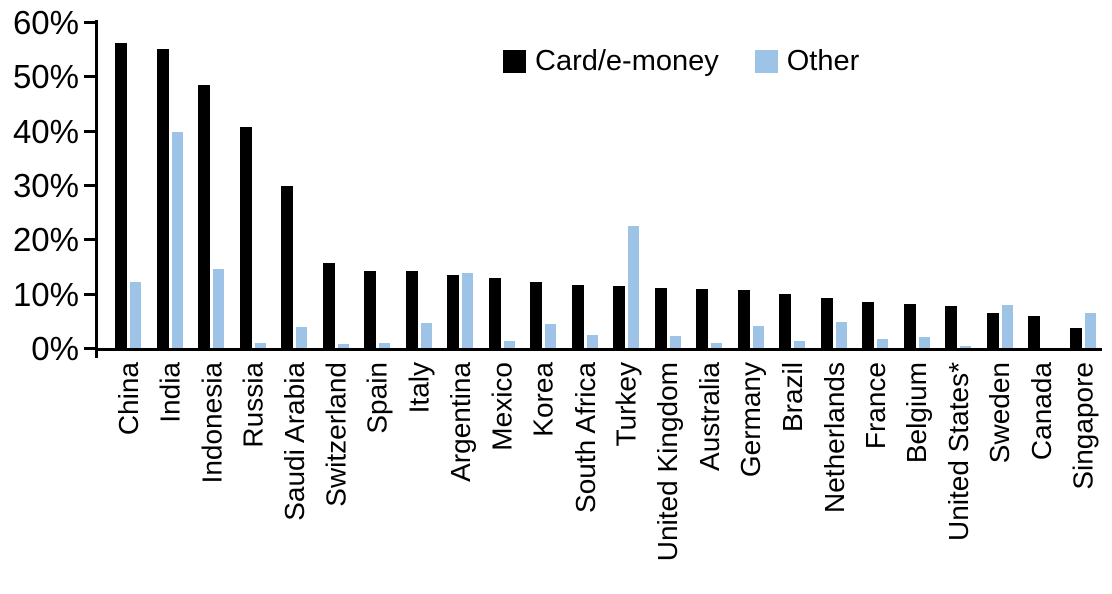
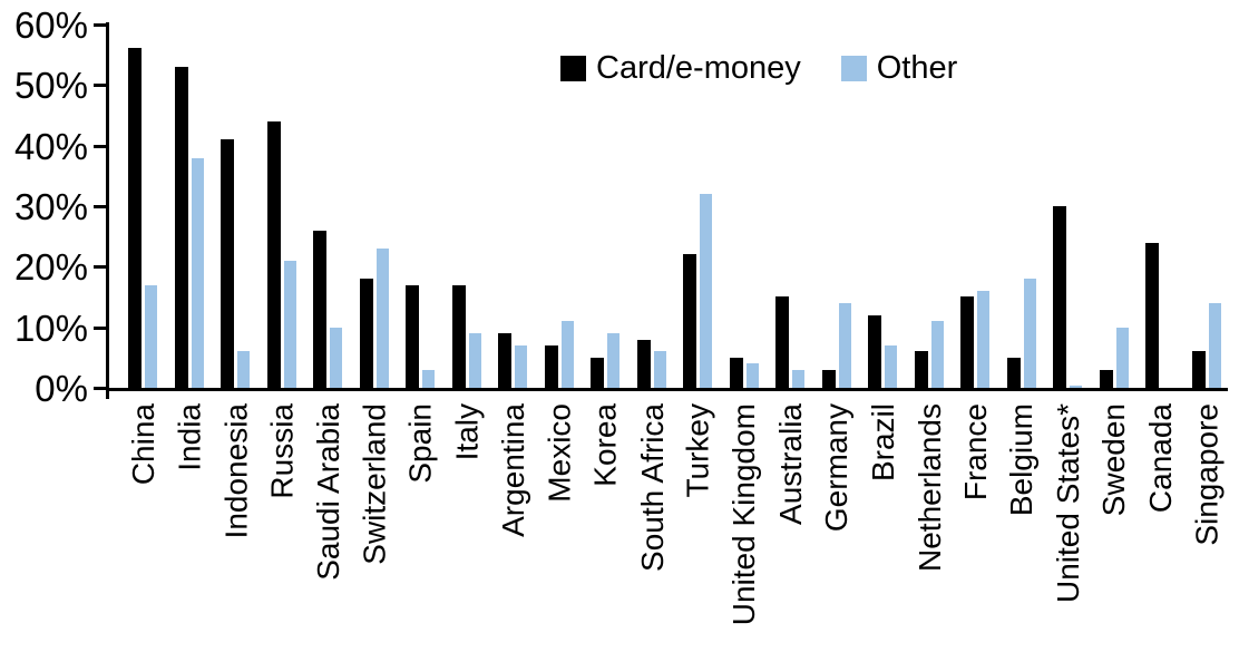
Other/China: 12% -> 17%
Card/e-money/India: 55% -> 53%
Other/India: 40% -> 38%
Card/e-money/Indonesia: 48% -> 41%
Other/Indonesia: 15% -> 6%
Card/e-money/Russia: 41% -> 44%
Other/Russia: 1% -> 21%
Card/e-money/Saudi Arabia: 30% -> 26%
Other/Saudi Arabia: 4% -> 10%
Card/e-money/Switzerland: 16% -> 18%
Other/Switzerland: 1% -> 23%
Card/e-money/Spain: 14% -> 17%
Other/Spain: 1% -> 3%
Card/e-money/Italy: 14% -> 17%
Other/Italy: 5% -> 9%
Card/e-money/Argentina: 13% -> 9%
Other/Argentina: 14% -> 7%
Card/e-money/Mexico: 13% -> 7%
Other/Mexico: 1% -> 11%
Card/e-money/Korea: 12% -> 5%
Other/Korea: 4% -> 9%
Card/e-money/South Africa: 12% -> 8%
Other/South Africa: 2% -> 6%
Card/e-money/Turkey: 12% -> 22%
Other/Turkey: 22% -> 32%
Card/e-money/United Kingdom: 11% -> 5%
Other/United Kingdom: 2% -> 4%
Card/e-money/Australia: 11% -> 15%
Other/Australia: 1% -> 3%
Card/e-money/Germany: 11% -> 3%
Other/Germany: 4% -> 14%
Card/e-money/Brazil: 10% -> 12%
Other/Brazil: 1% -> 7%
Card/e-money/Netherlands: 9% -> 6%
Other/Netherlands: 5% -> 11%
Card/e-money/France: 8% -> 15%
Other/France: 2% -> 16%
Card/e-money/Belgium: 8% -> 5%
Other/Belgium: 2% -> 18%
Card/e-money/United States*: 8% -> 30%
Card/e-money/Sweden: 6% -> 3%
Other/Sweden: 8% -> 10%
Card/e-money/Canada: 6% -> 24%
Card/e-money/Singapore: 4% -> 6%
Other/Singapore: 6% -> 14%
